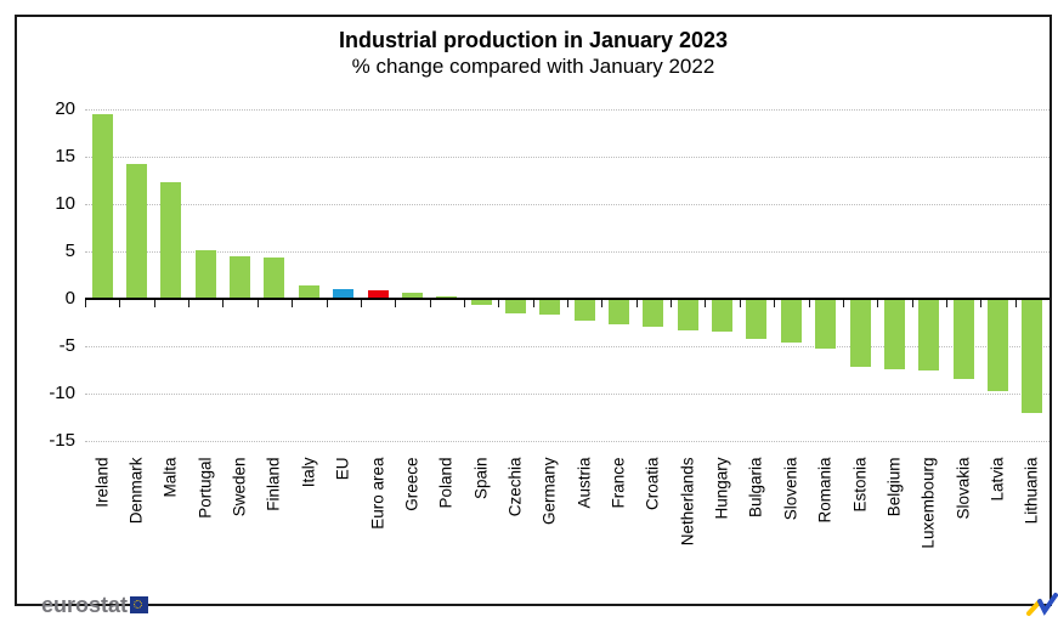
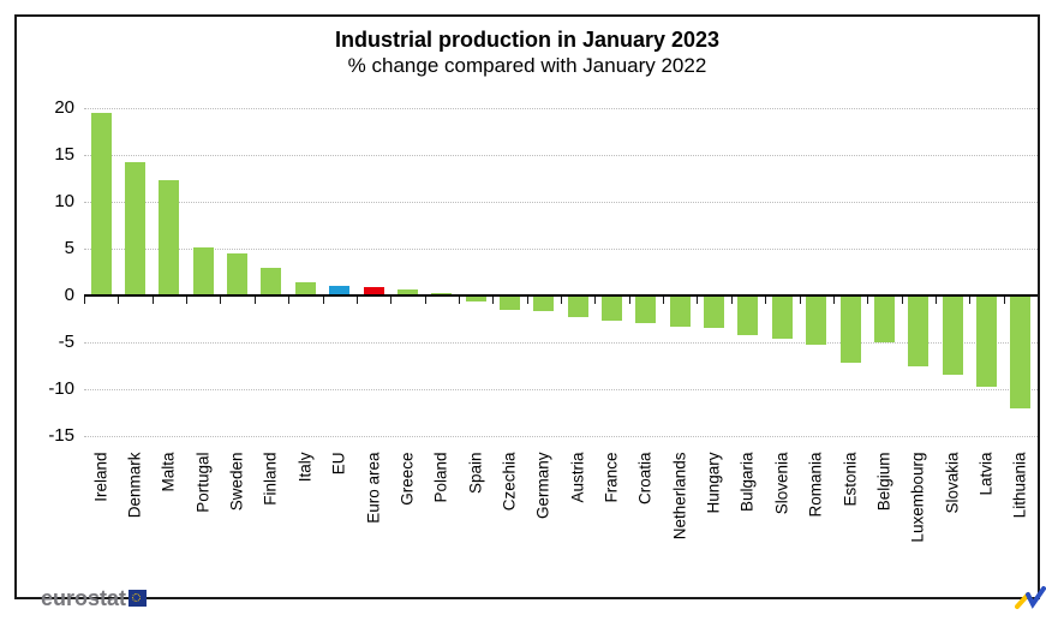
Finland: 4 -> 3
Belgium: -7 -> -5
